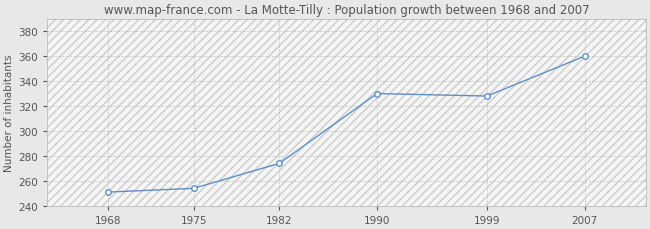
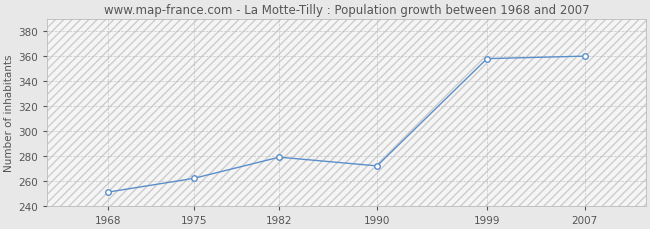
1975: 254 -> 262
1982: 274 -> 279
1990: 330 -> 272
1999: 328 -> 358
